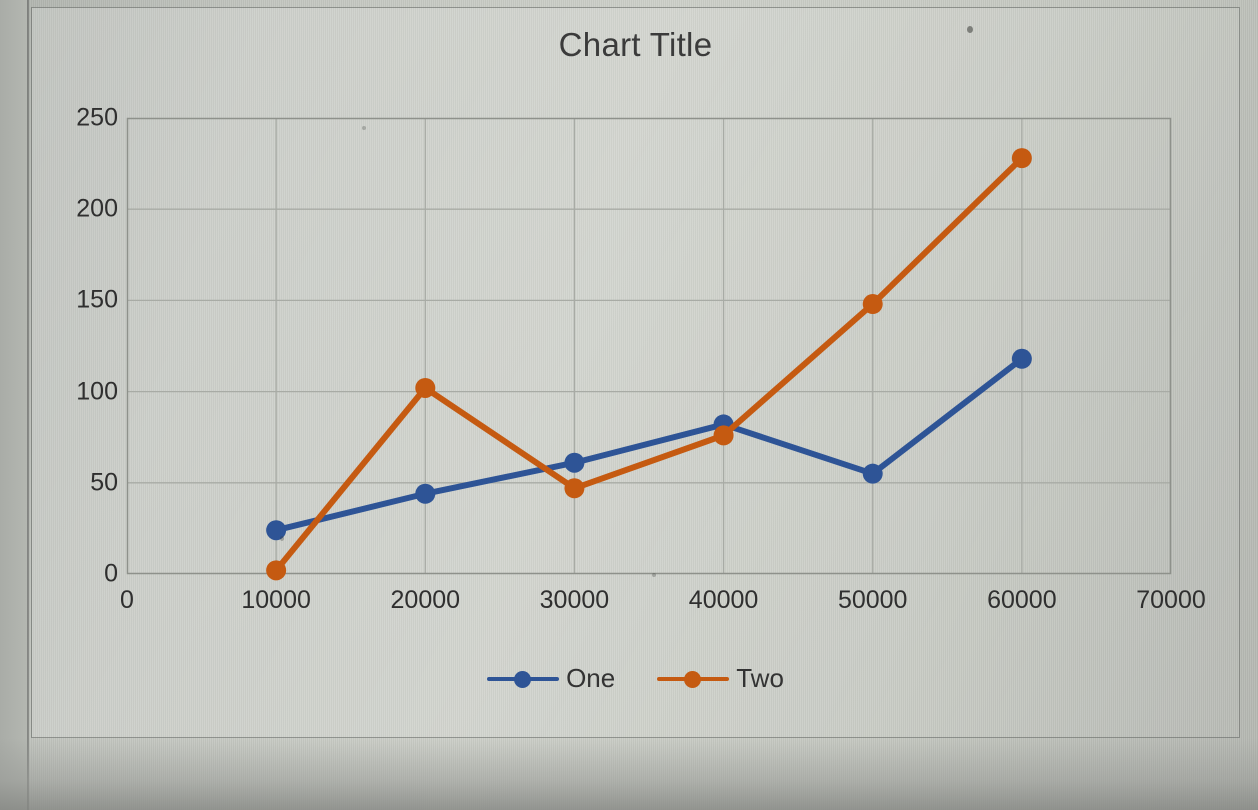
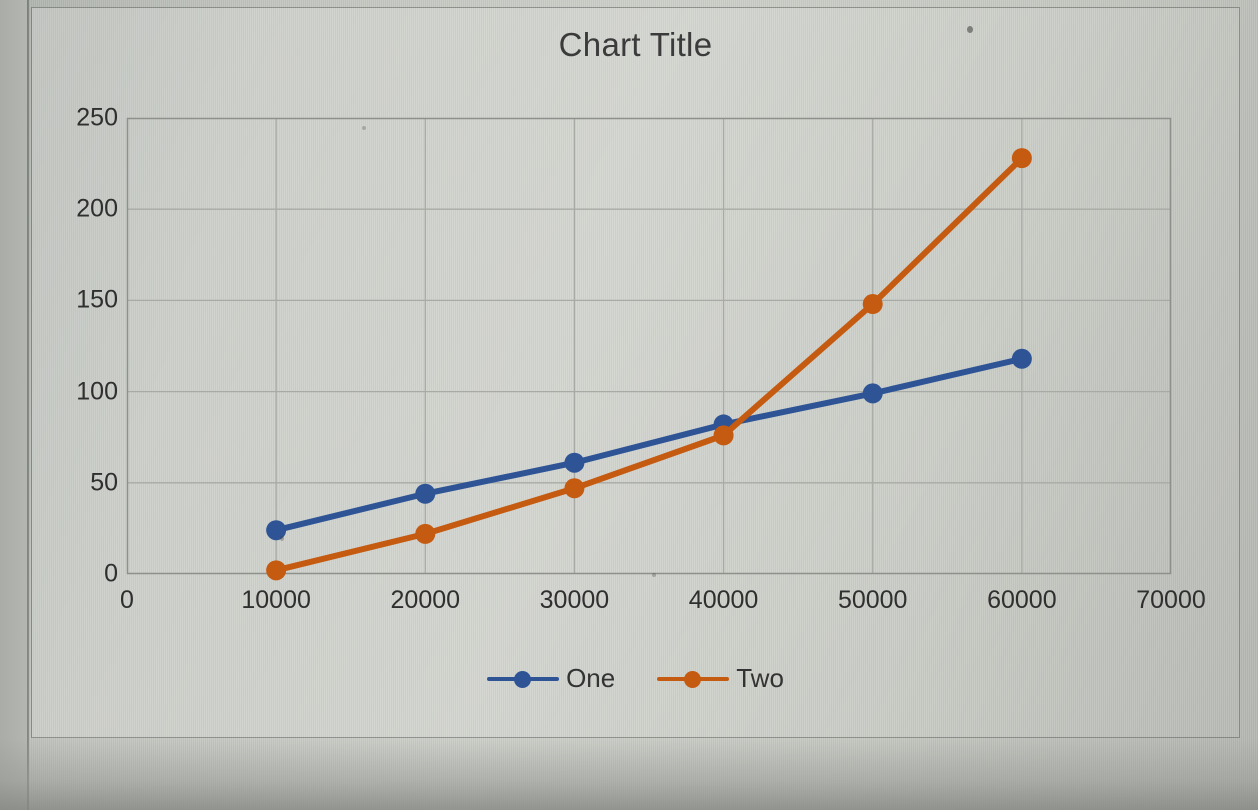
Two/20000: 102 -> 22
One/50000: 55 -> 99
